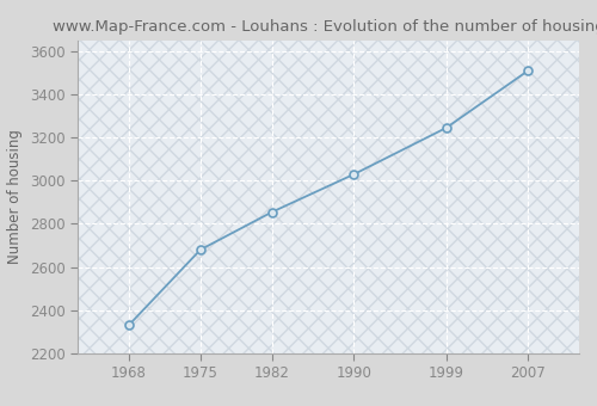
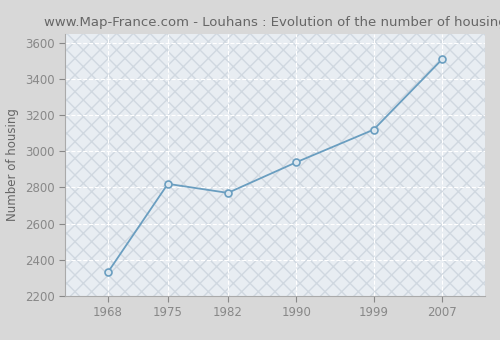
1975: 2680 -> 2820
1982: 2860 -> 2770
1990: 3030 -> 2940
1999: 3240 -> 3120
